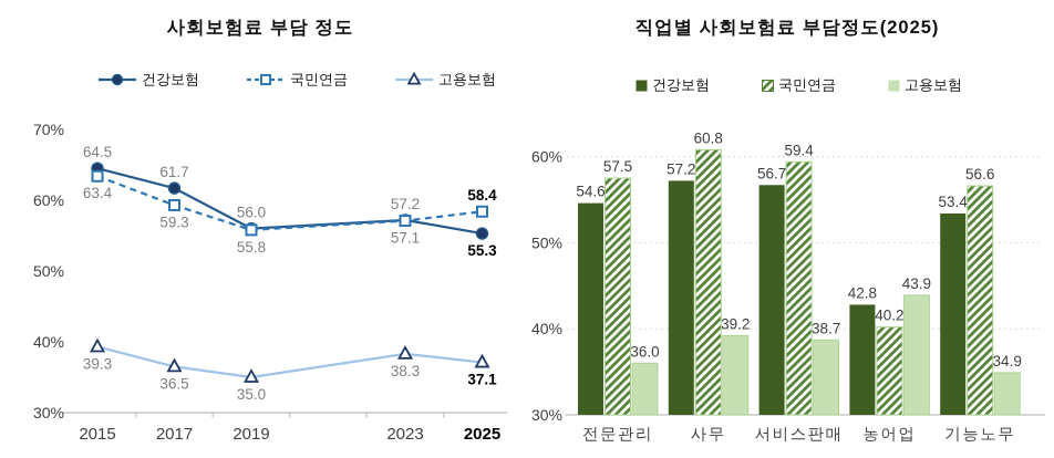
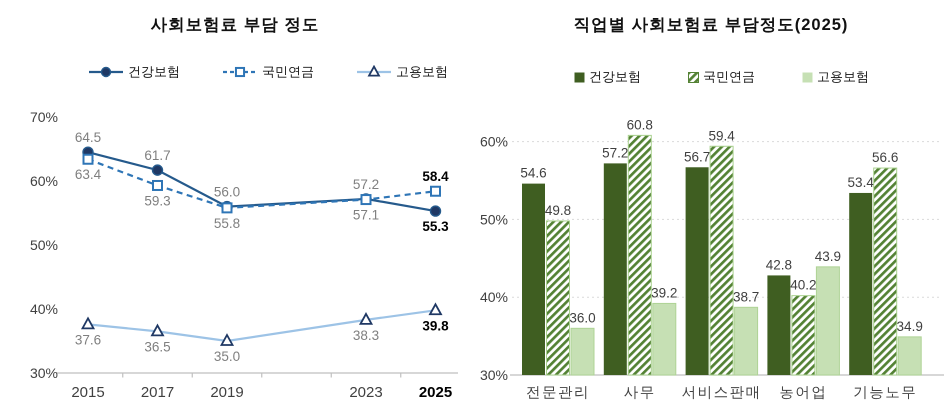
사회보험료 부담 정도/고용보험/2015: 39.3 -> 37.6
사회보험료 부담 정도/고용보험/2025: 37.1 -> 39.8
직업별 사회보험료 부담정도(2025)/국민연금/전문관리: 57.5 -> 49.8
